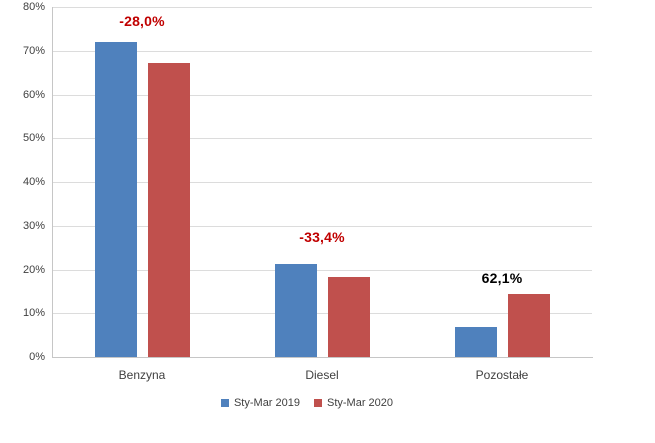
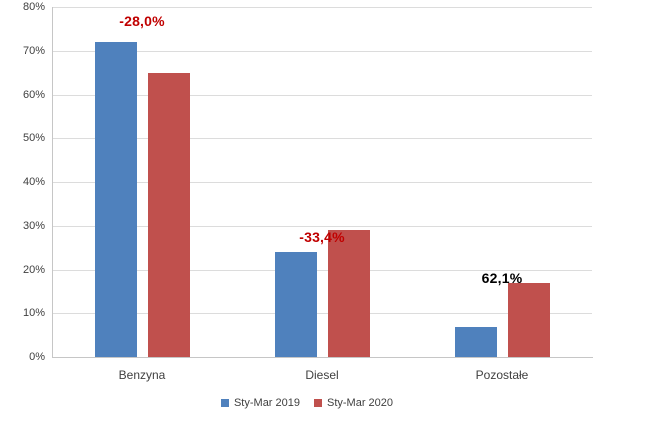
Sty-Mar 2020/Benzyna: 67% -> 65%
Sty-Mar 2019/Diesel: 21% -> 24%
Sty-Mar 2020/Diesel: 18% -> 29%
Sty-Mar 2020/Pozostałe: 14% -> 17%
